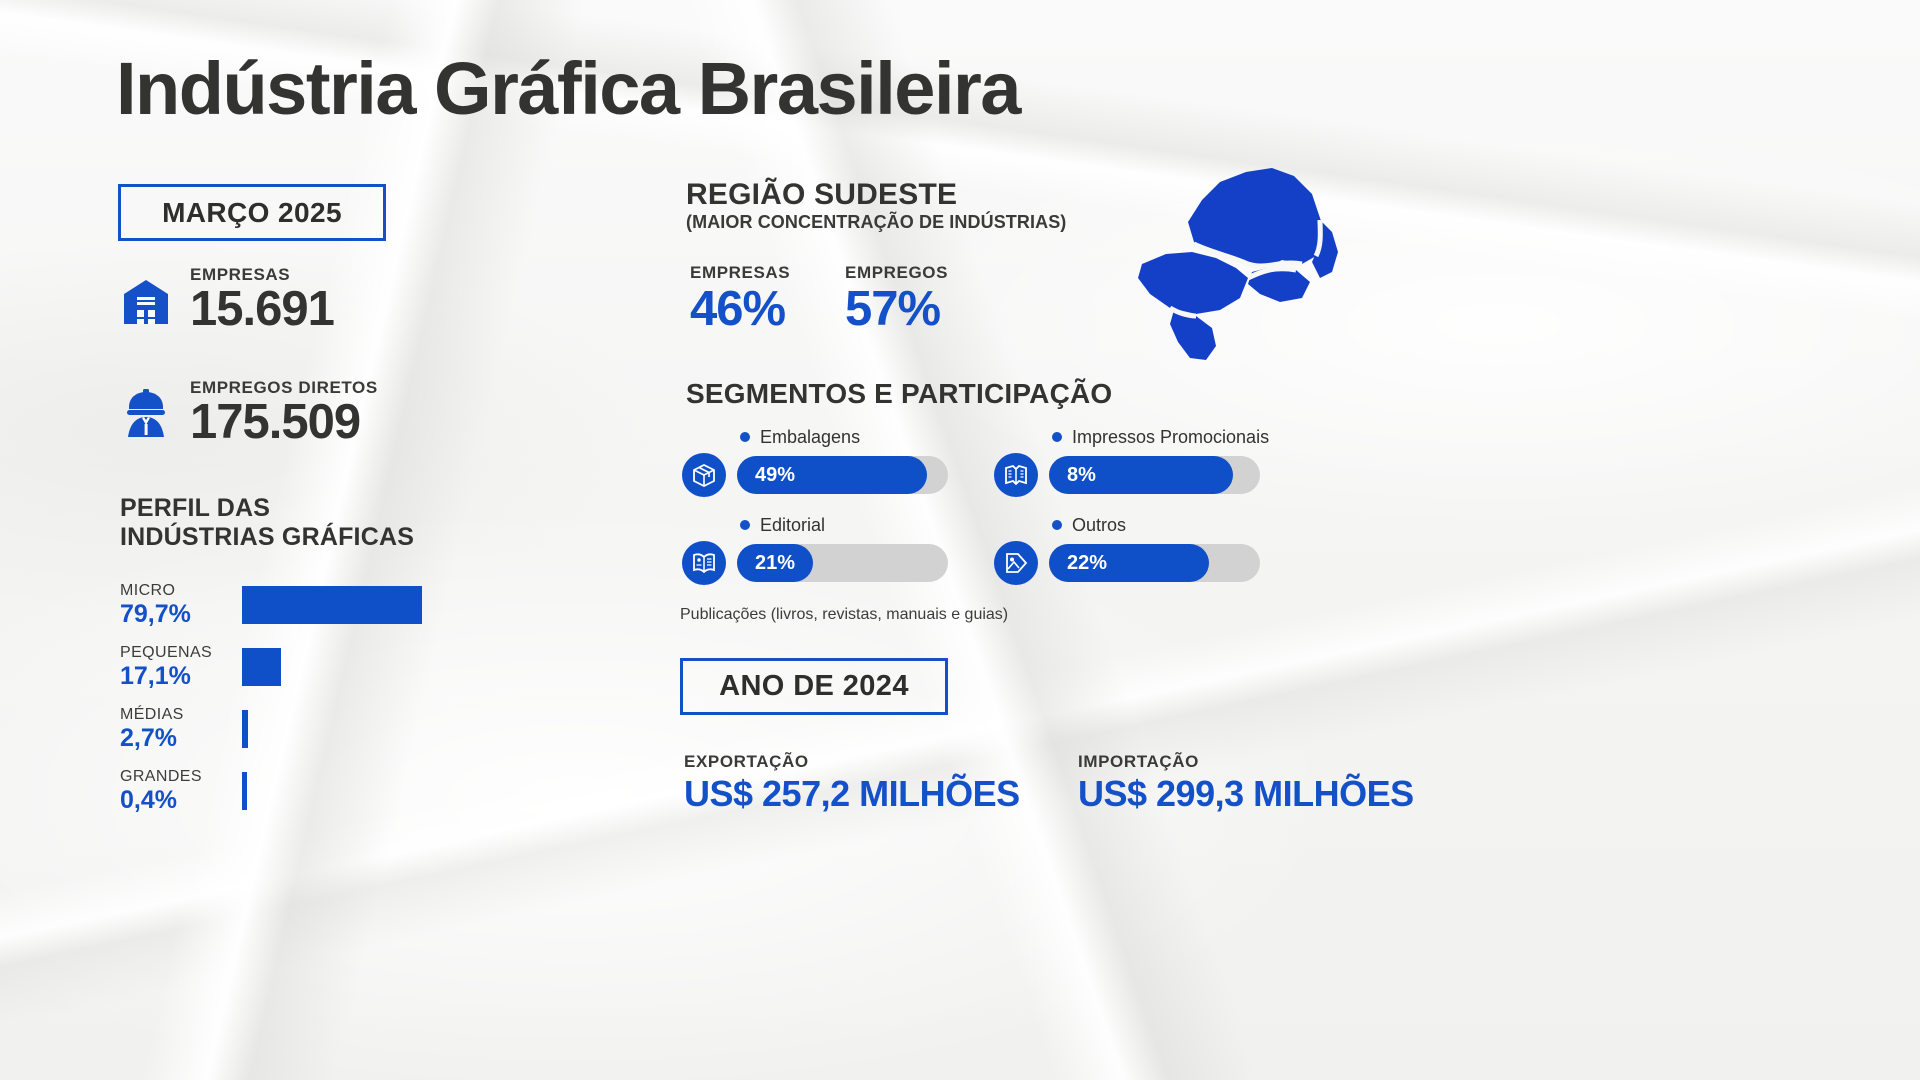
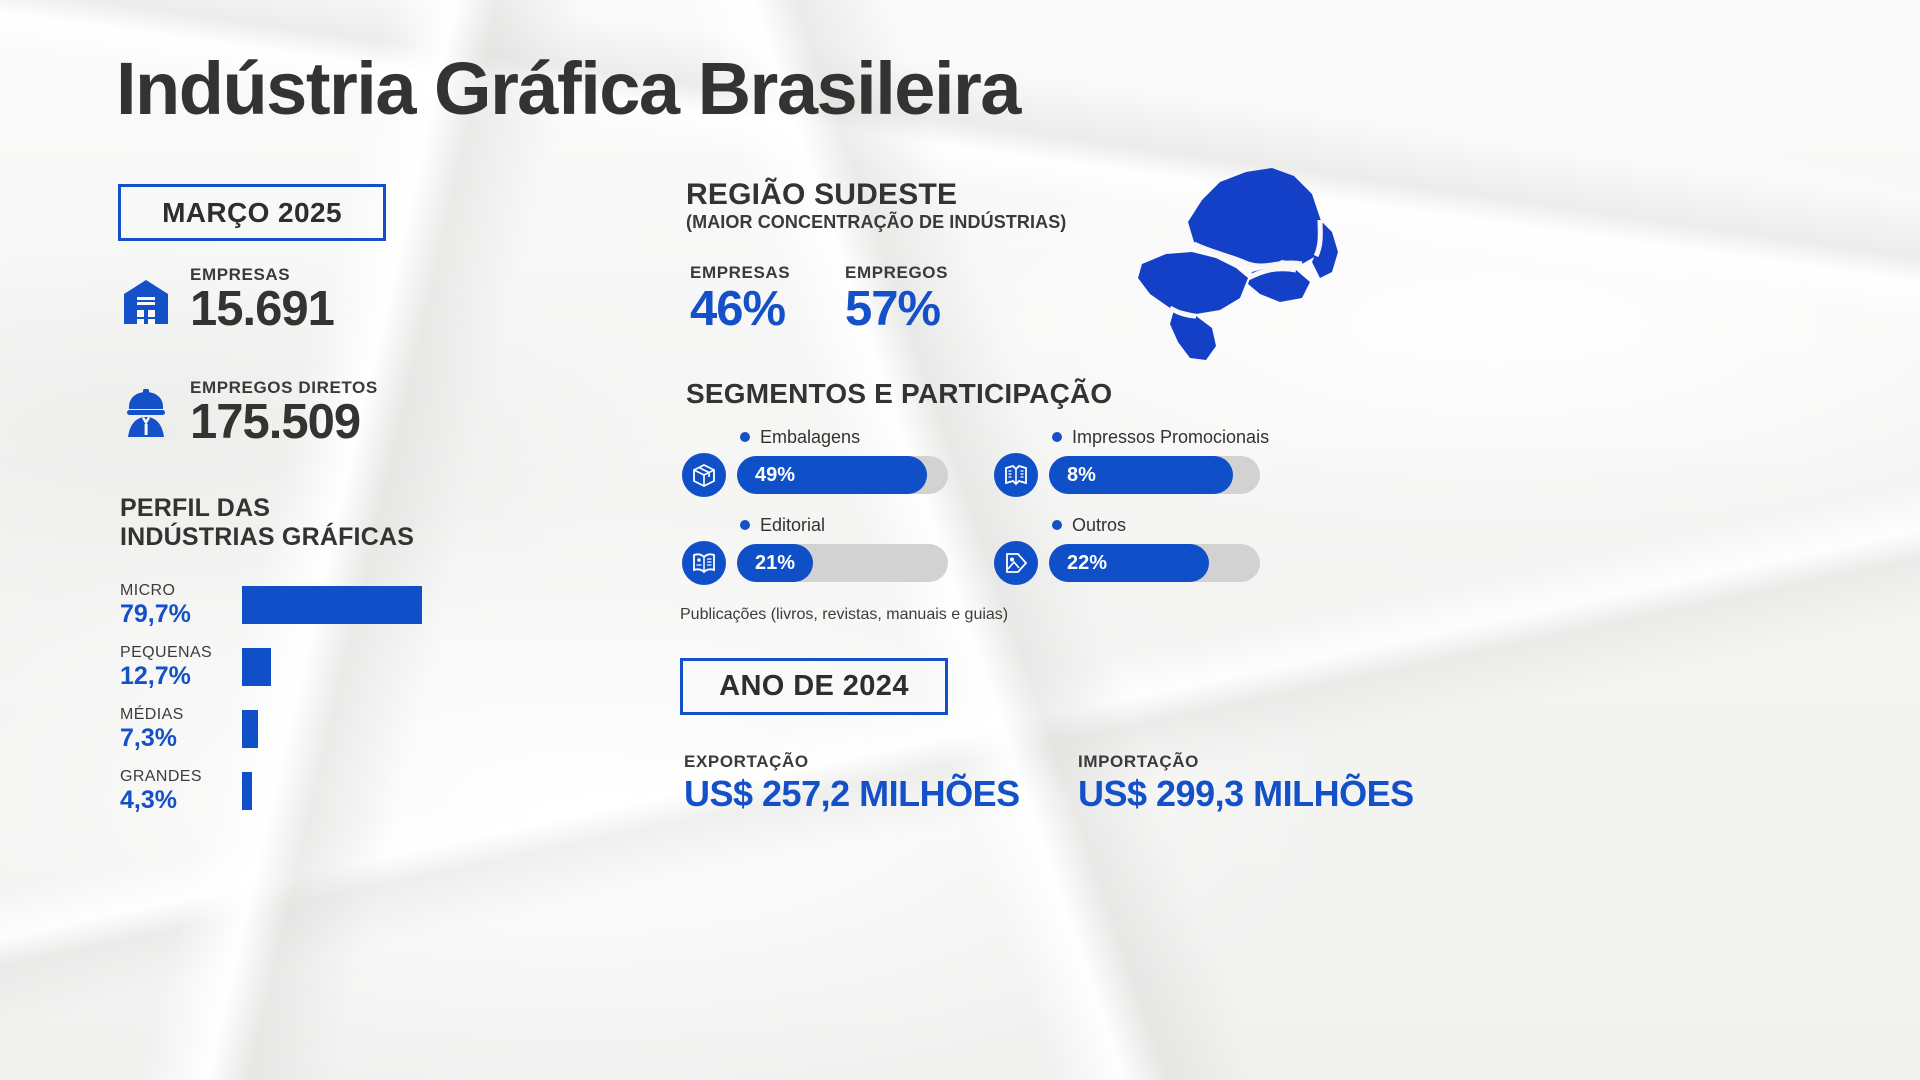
PERFIL DAS INDÚSTRIAS GRÁFICAS/PEQUENAS: 17,1% -> 12,7%
PERFIL DAS INDÚSTRIAS GRÁFICAS/MÉDIAS: 2,7% -> 7,3%
PERFIL DAS INDÚSTRIAS GRÁFICAS/GRANDES: 0,4% -> 4,3%
